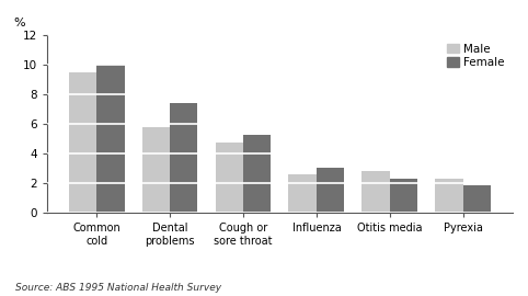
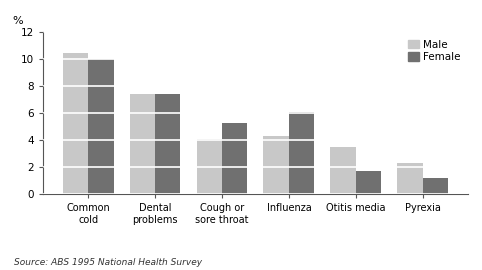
Male/Common cold: 9.5 -> 10.5
Male/Dental problems: 5.8 -> 7.4
Male/Cough or sore throat: 4.8 -> 4.1
Male/Influenza: 2.6 -> 4.3
Female/Influenza: 3.0 -> 6.1
Male/Otitis media: 2.9 -> 3.5
Female/Otitis media: 2.4 -> 1.7
Female/Pyrexia: 1.9 -> 1.2
